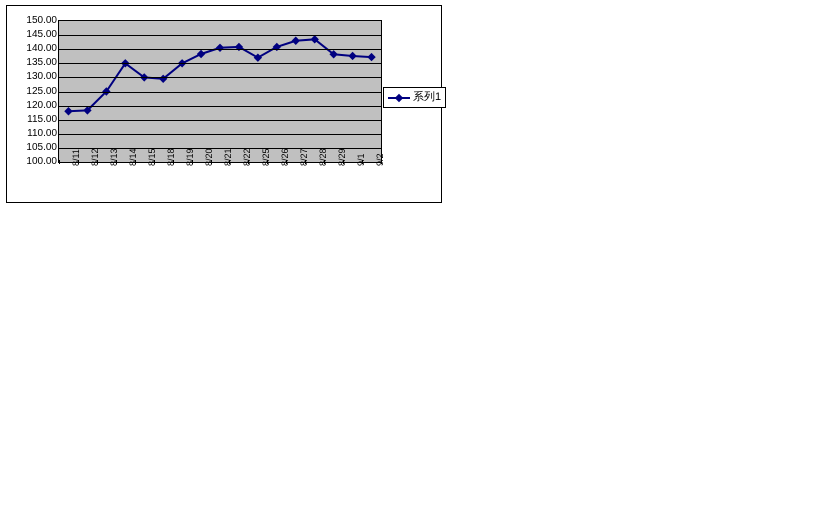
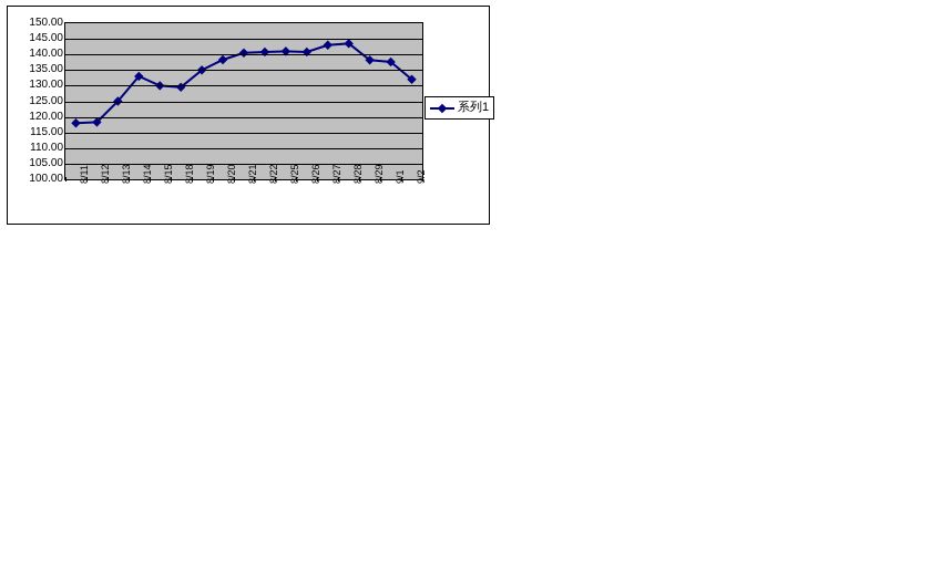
8/14: 135 -> 133
8/25: 137 -> 141
9/2: 137 -> 132
